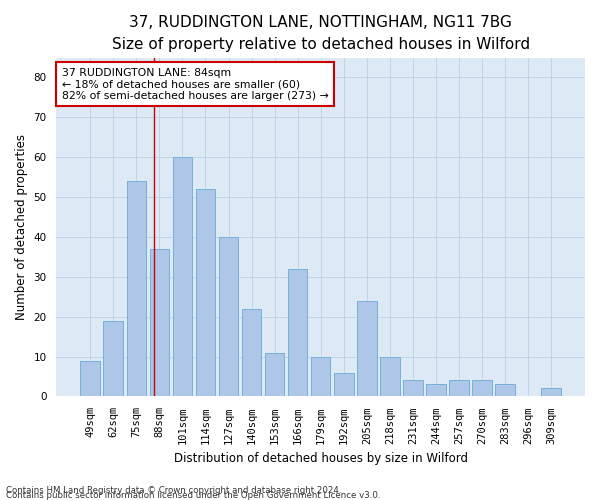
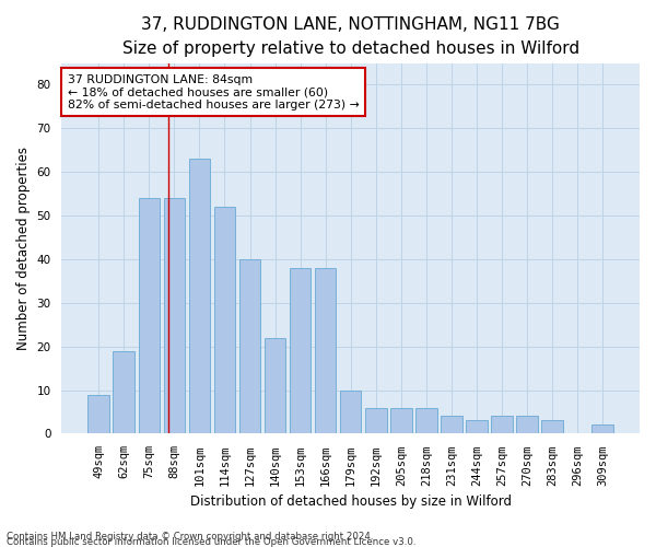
88sqm: 37 -> 54
101sqm: 60 -> 63
153sqm: 11 -> 38
166sqm: 32 -> 38
205sqm: 24 -> 6
218sqm: 10 -> 6
